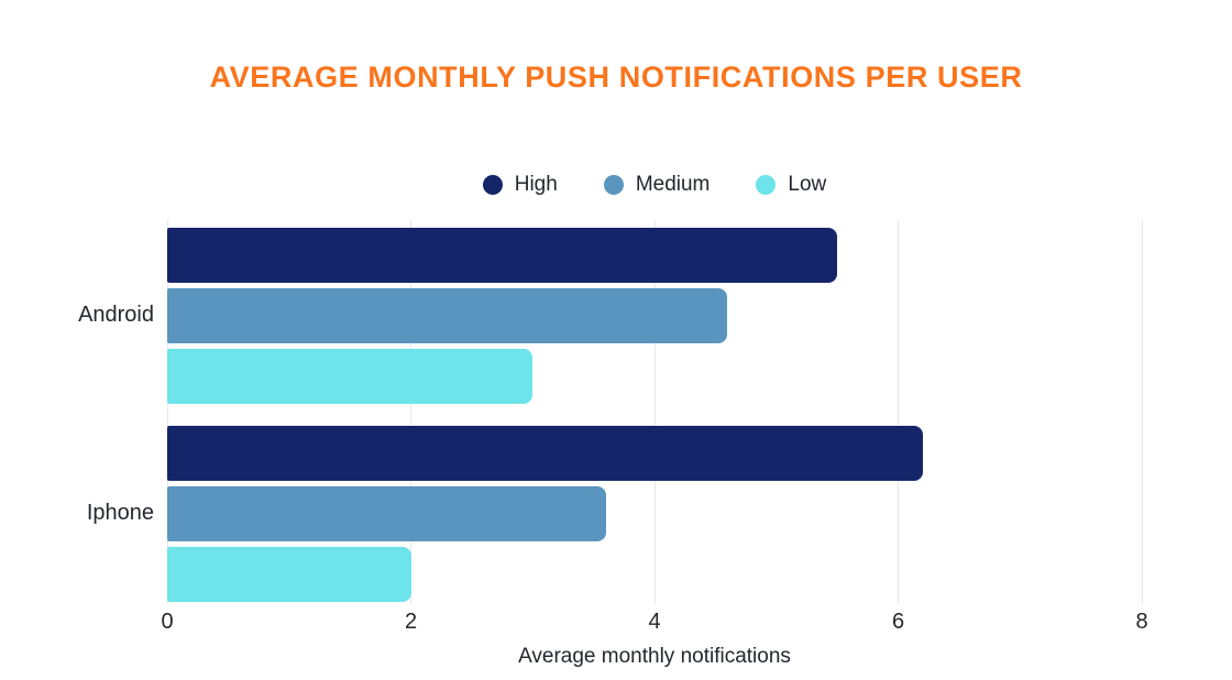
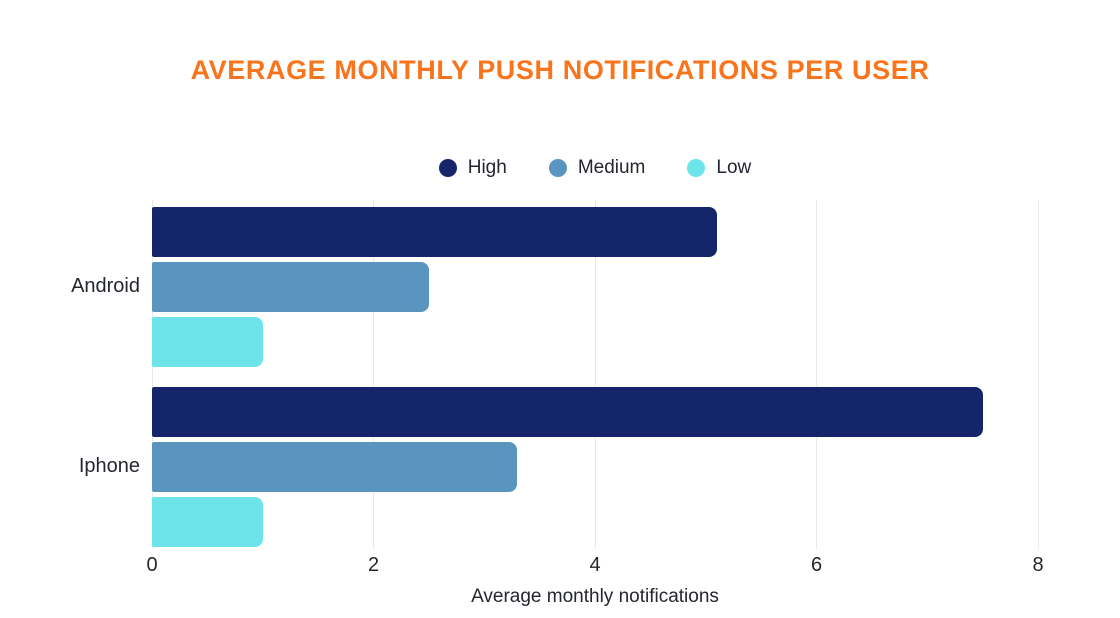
High/Android: 5.5 -> 5.1
Medium/Android: 4.6 -> 2.5
Low/Android: 3 -> 1
High/Iphone: 6.2 -> 7.5
Medium/Iphone: 3.6 -> 3.3
Low/Iphone: 2 -> 1
